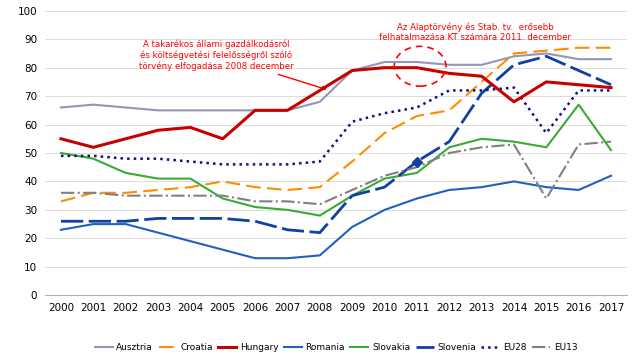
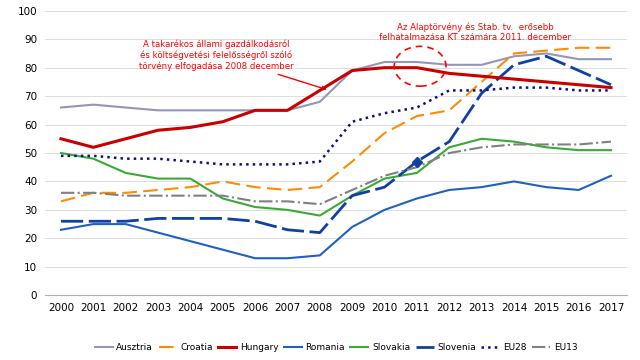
Hungary/2005: 55 -> 61
Hungary/2014: 68 -> 76
EU28/2015: 57 -> 73
EU13/2015: 34 -> 53
Slovakia/2016: 67 -> 51
